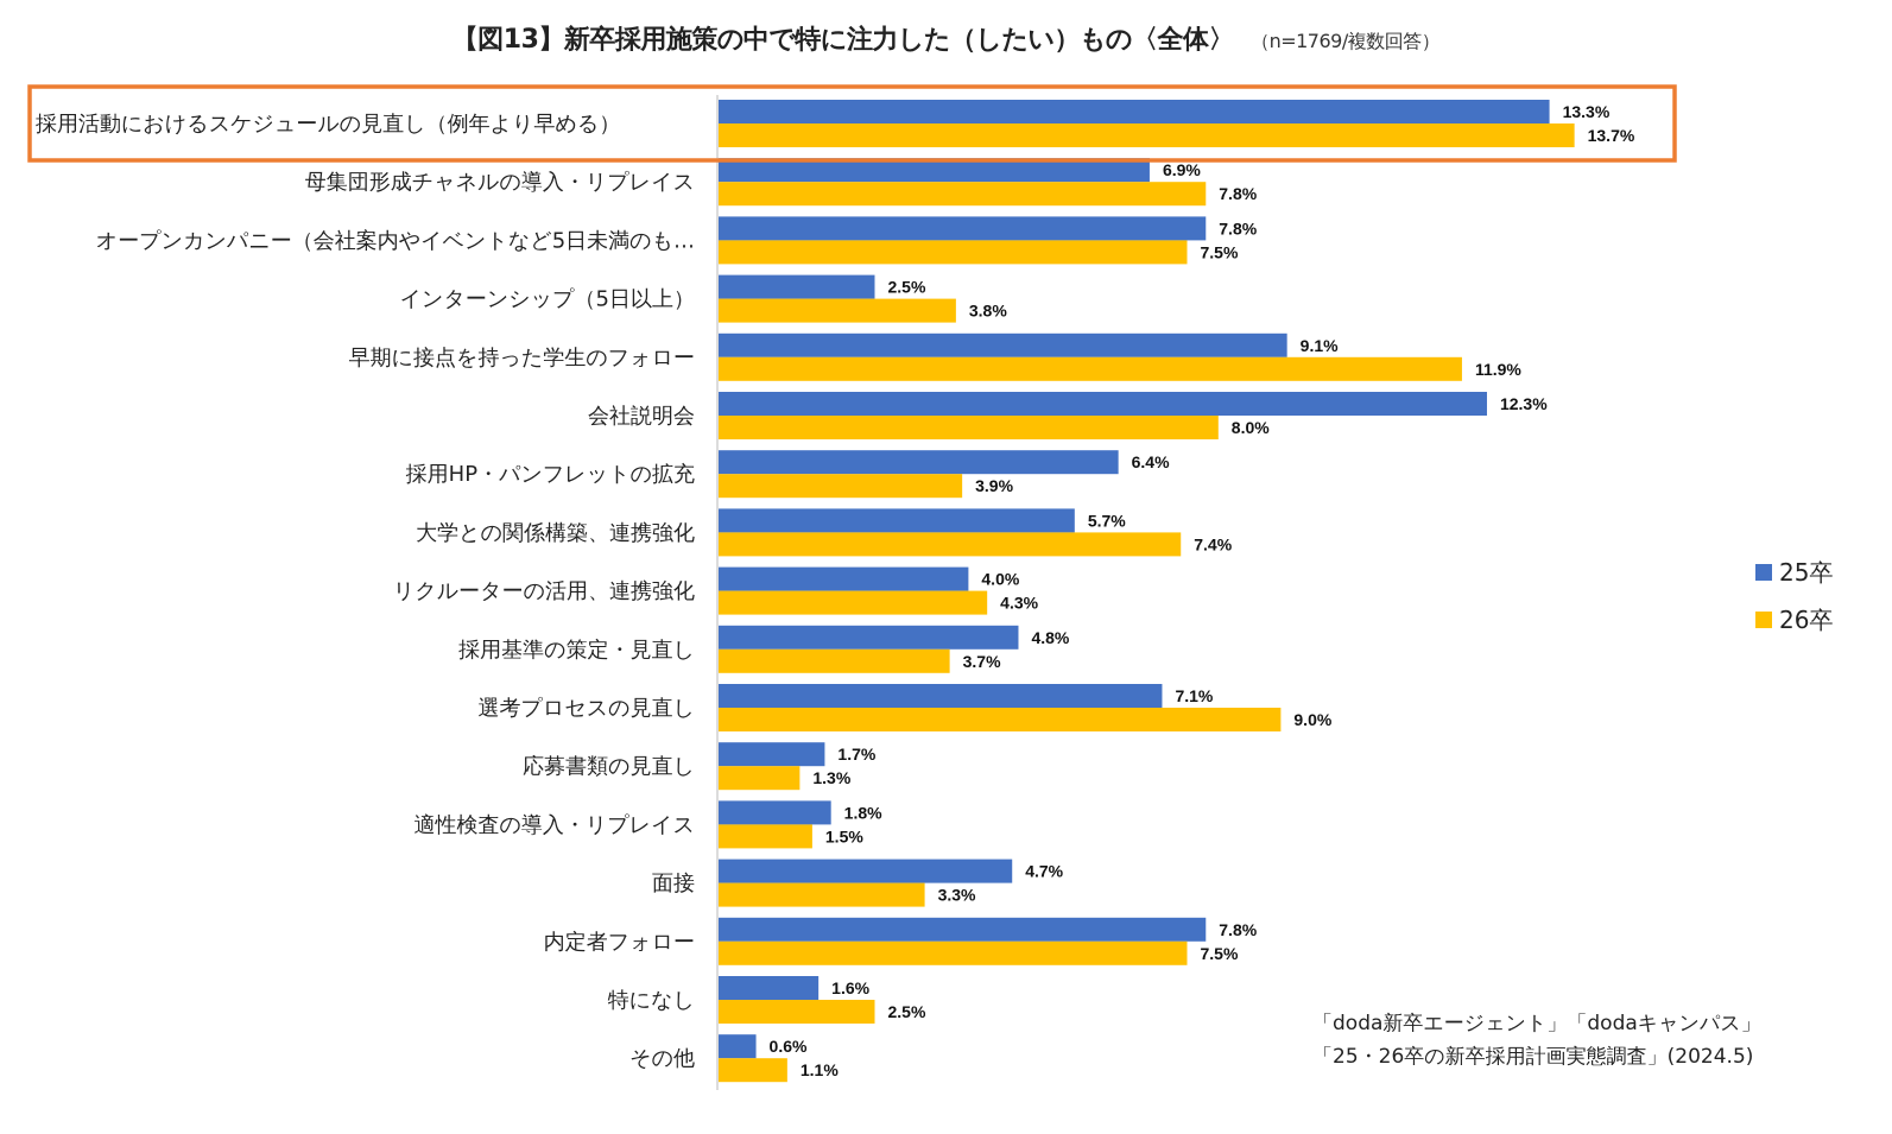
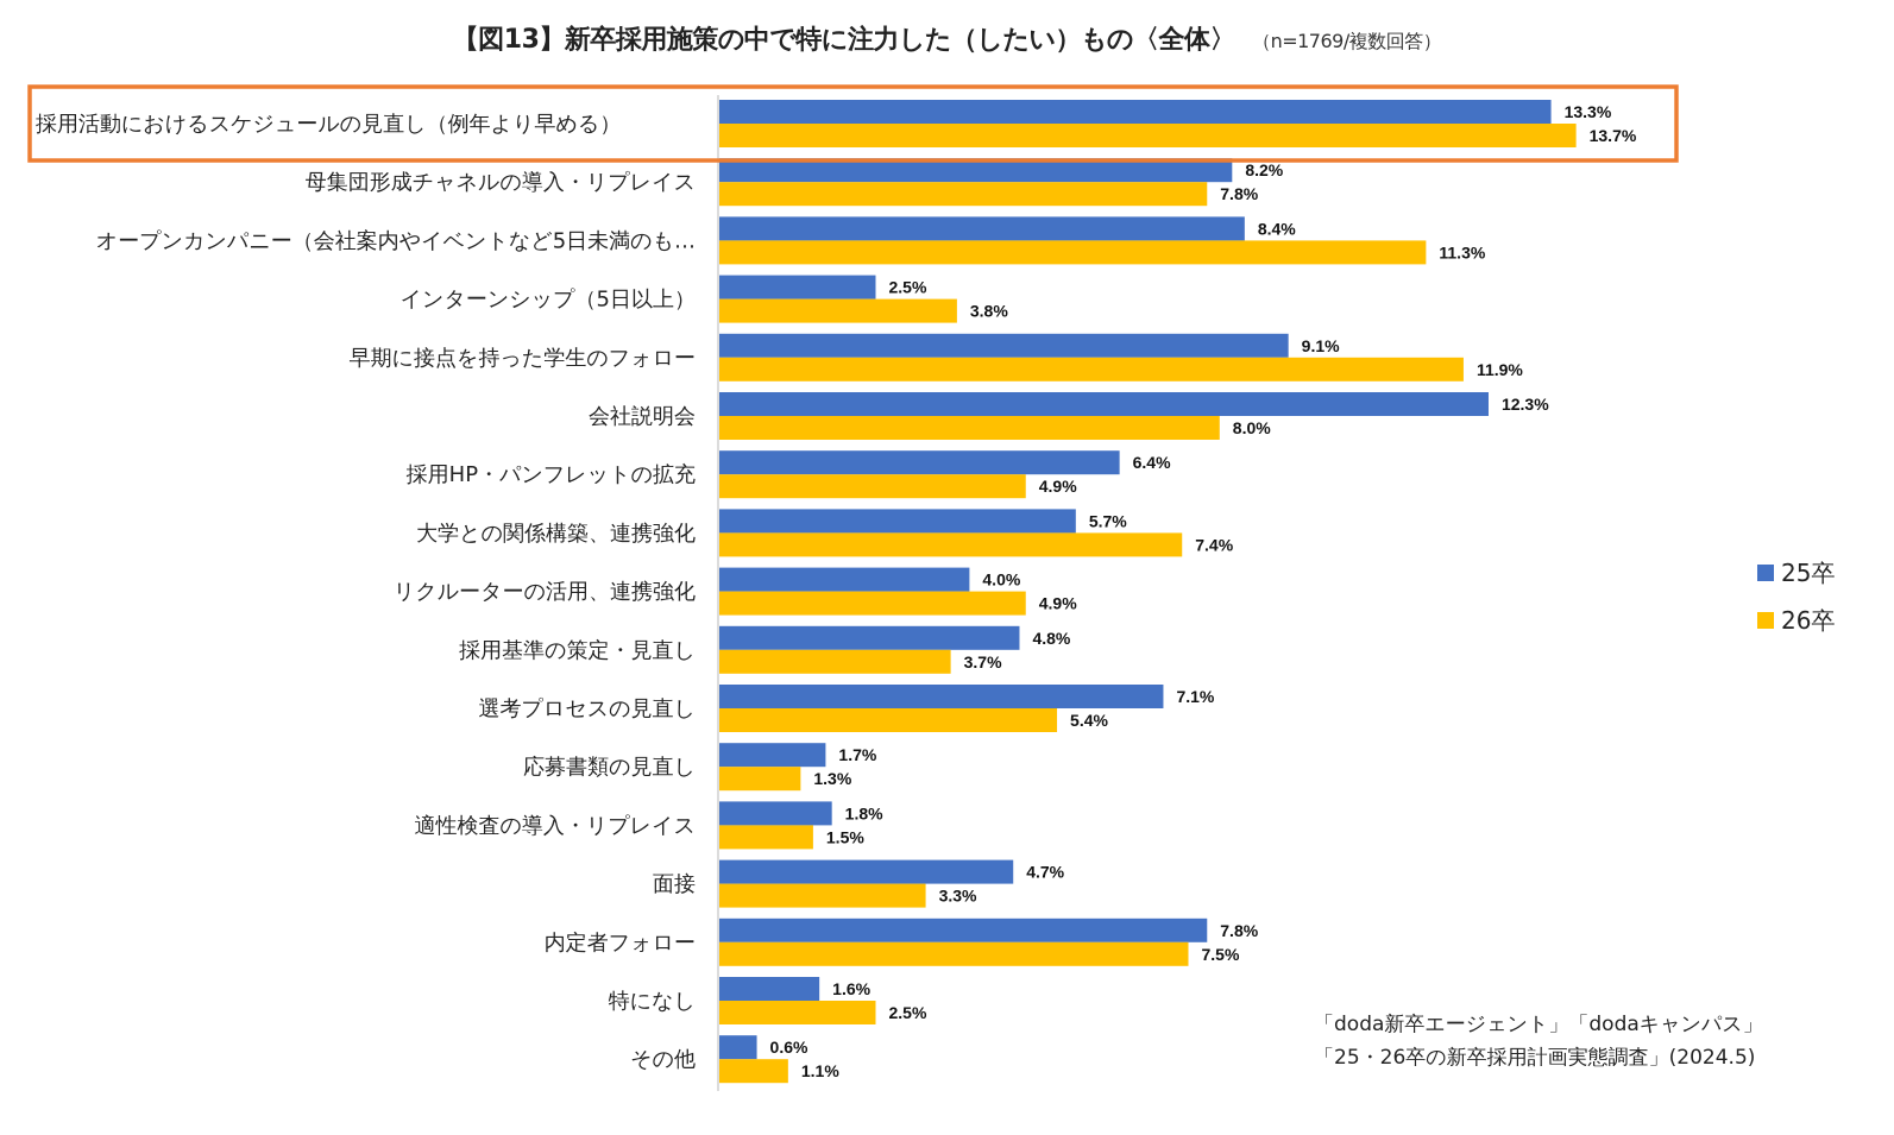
25卒/母集団形成チャネルの導入・リプレイス: 6.9% -> 8.2%
25卒/オープンカンパニー（会社案内やイベントなど5日未満のも…: 7.8% -> 8.4%
26卒/オープンカンパニー（会社案内やイベントなど5日未満のも…: 7.5% -> 11.3%
26卒/採用HP・パンフレットの拡充: 3.9% -> 4.9%
26卒/リクルーターの活用、連携強化: 4.3% -> 4.9%
26卒/選考プロセスの見直し: 9.0% -> 5.4%
